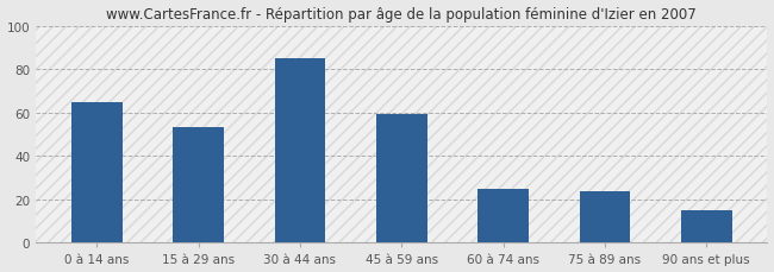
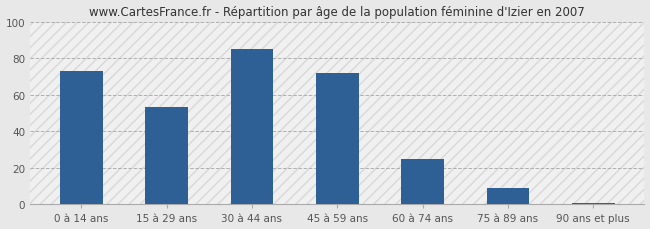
0 à 14 ans: 65 -> 73
45 à 59 ans: 59 -> 72
75 à 89 ans: 24 -> 9
90 ans et plus: 15 -> 1
